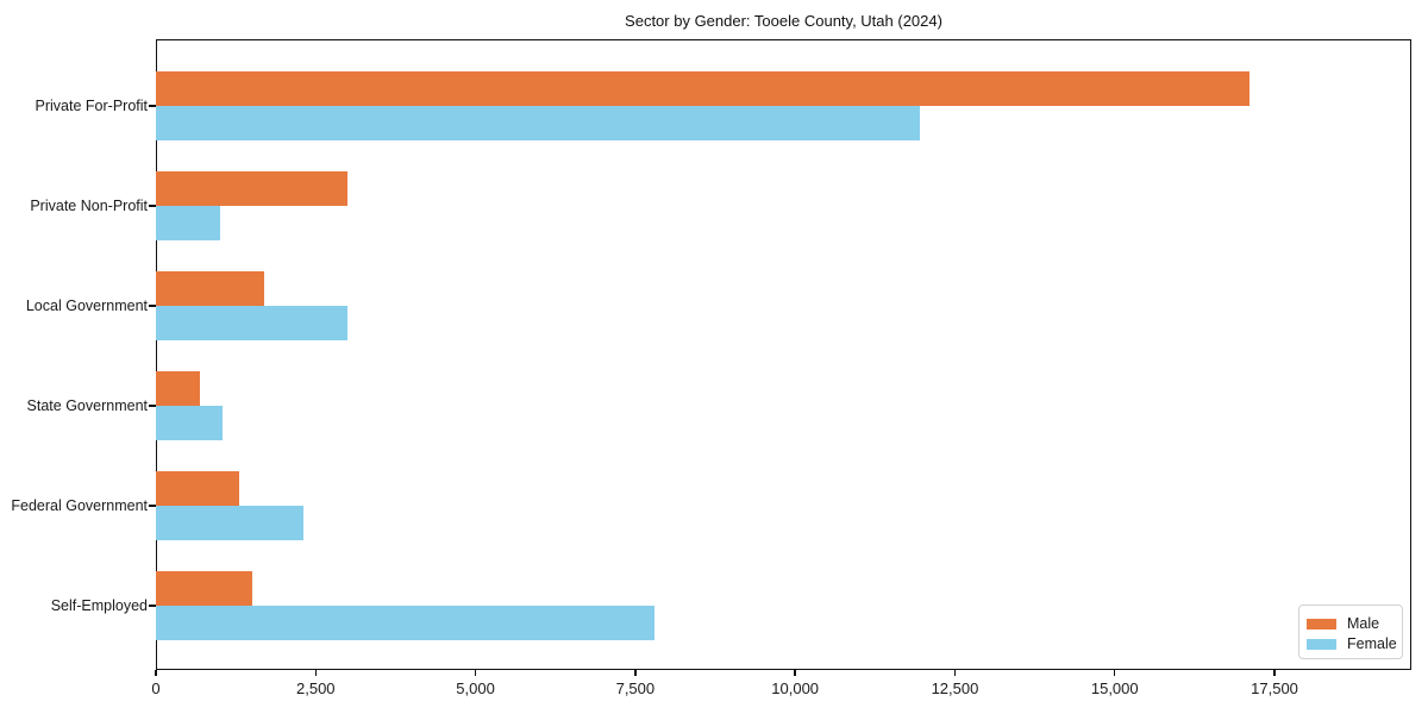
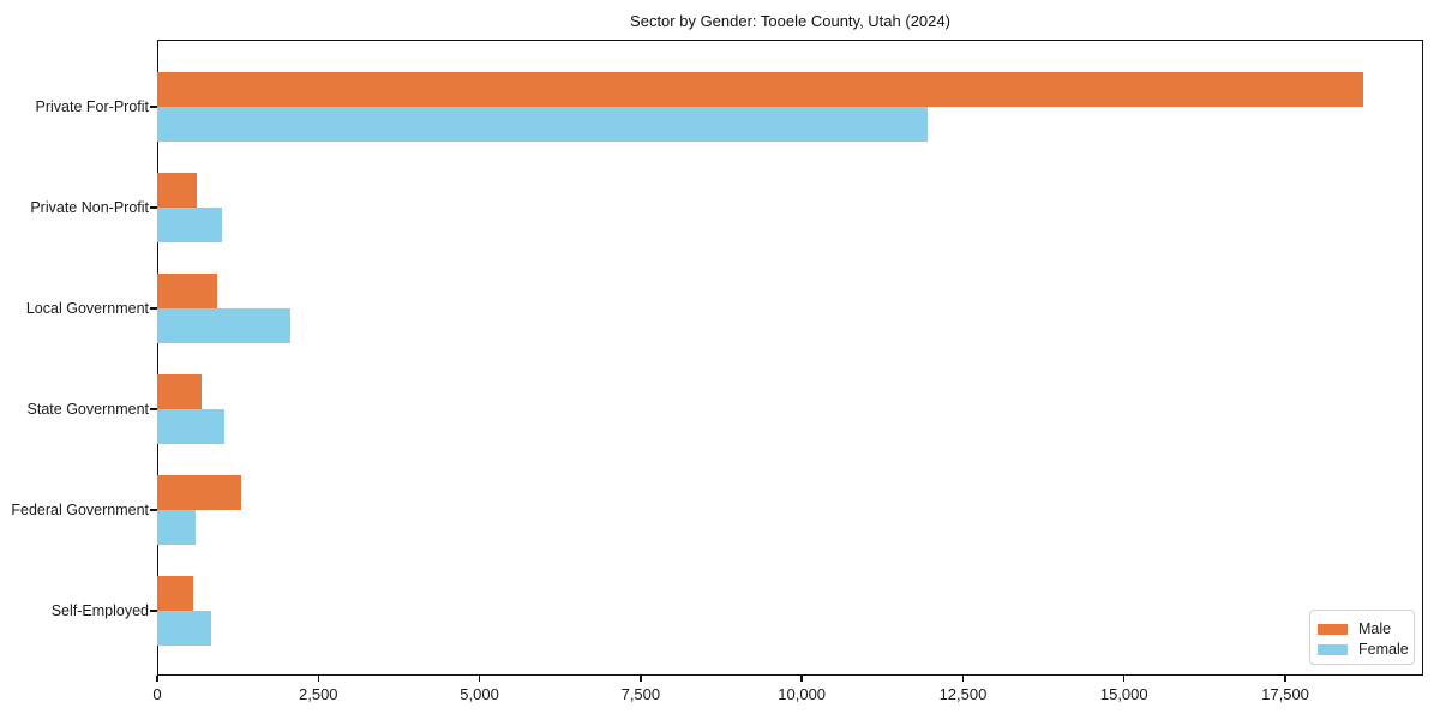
Male/Private For-Profit: 17100 -> 18700
Male/Private Non-Profit: 3000 -> 600
Male/Local Government: 1700 -> 900
Female/Local Government: 3000 -> 2100
Female/Federal Government: 2300 -> 600
Male/Self-Employed: 1500 -> 600
Female/Self-Employed: 7800 -> 800
